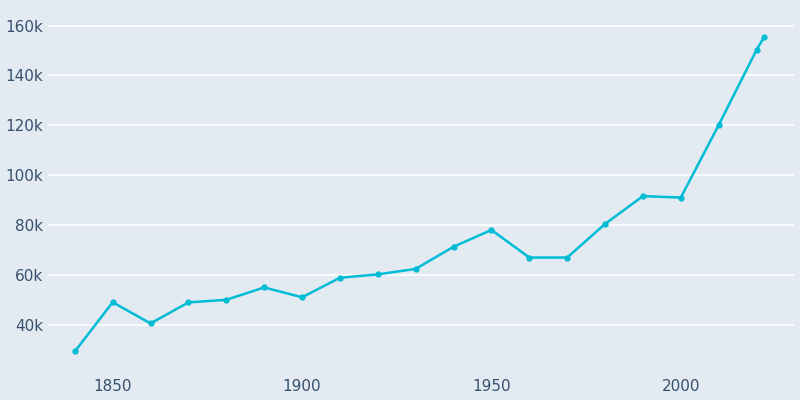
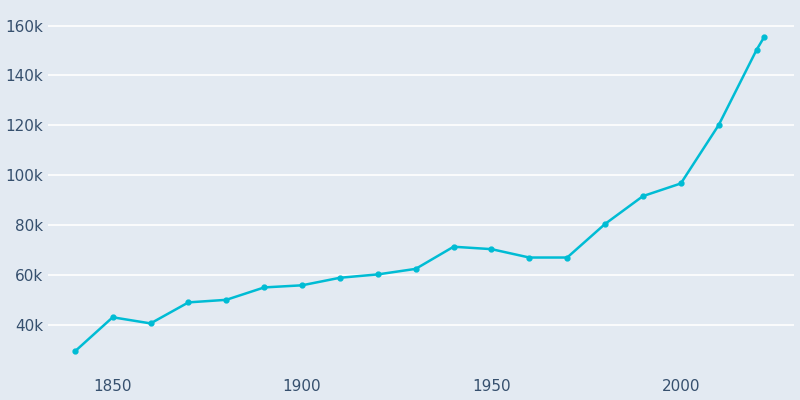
1850: 49.0k -> 43.0k
1900: 51.0k -> 55.8k
1950: 78.0k -> 70.3k
2000: 91.0k -> 96.6k
